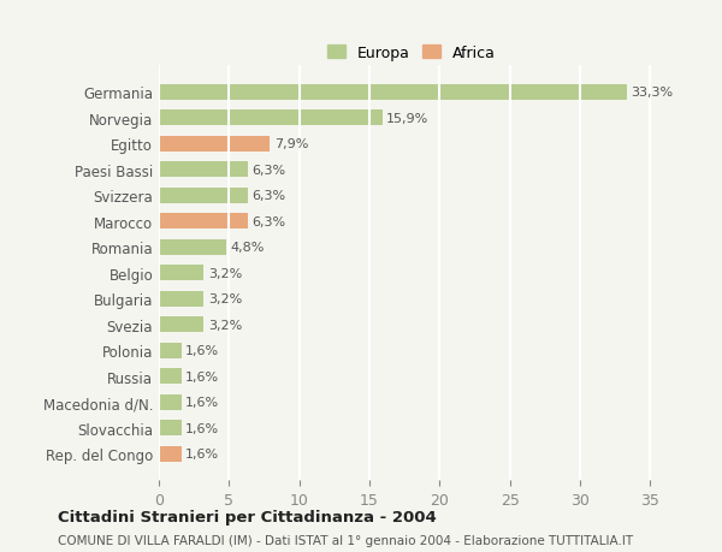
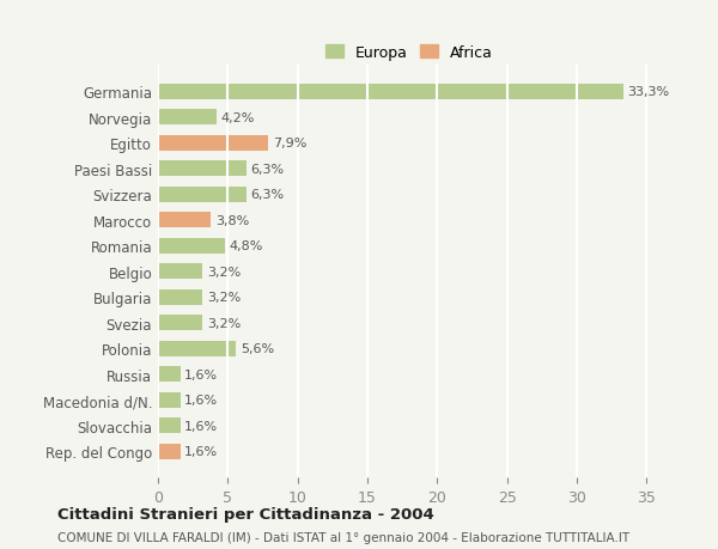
Norvegia: 15,9% -> 4,2%
Marocco: 6,3% -> 3,8%
Polonia: 1,6% -> 5,6%
